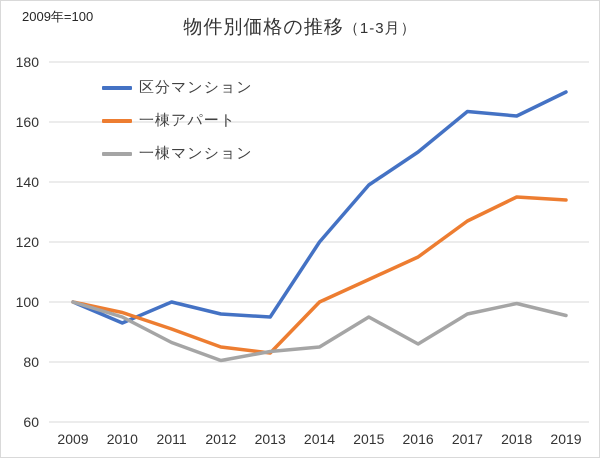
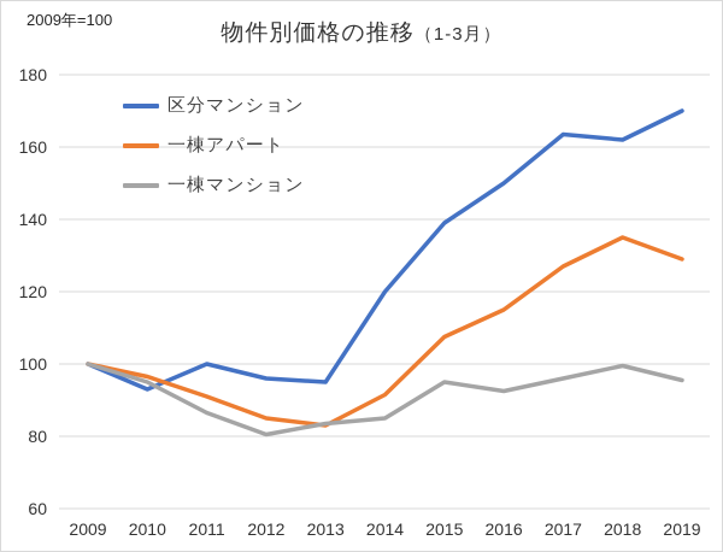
一棟アパート/2014: 100 -> 92
一棟マンション/2016: 86 -> 92
一棟アパート/2019: 134 -> 129
